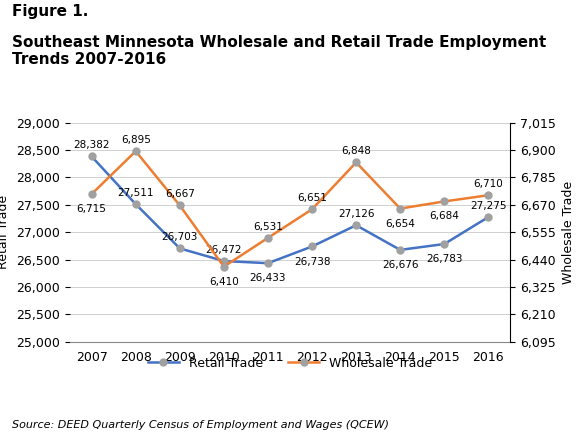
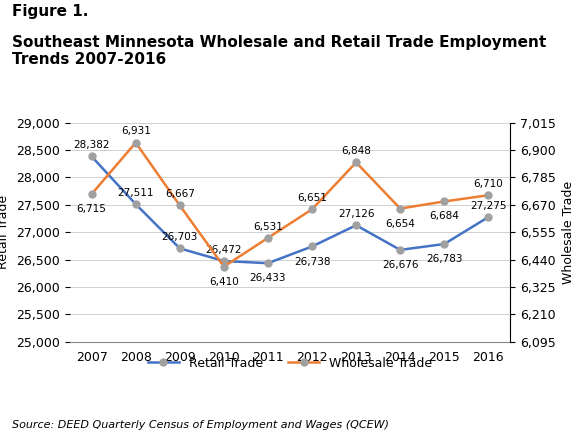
Wholesale Trade/2008: 6,895 -> 6,931
